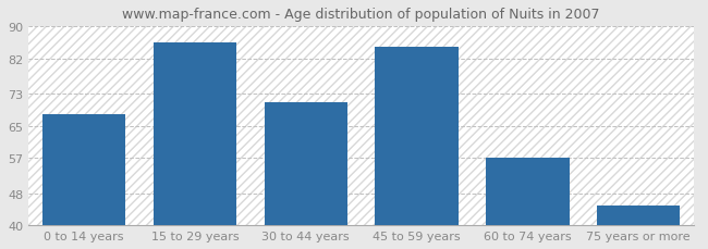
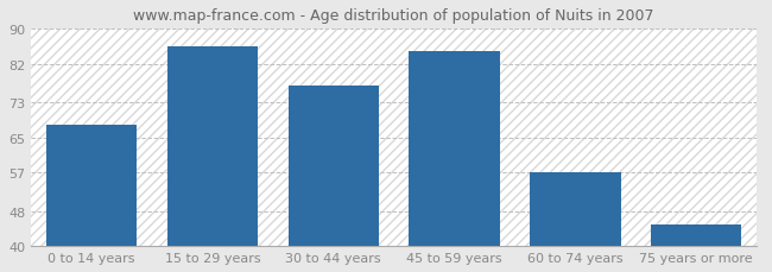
30 to 44 years: 71 -> 77
